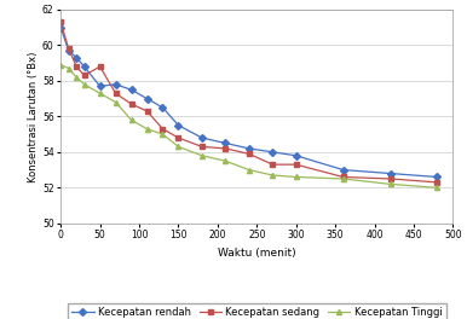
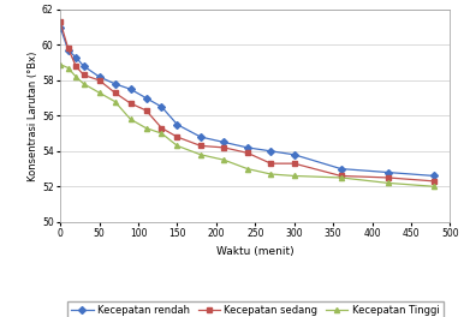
Kecepatan rendah/50: 57.7 -> 58.2
Kecepatan sedang/50: 58.8 -> 58.0
